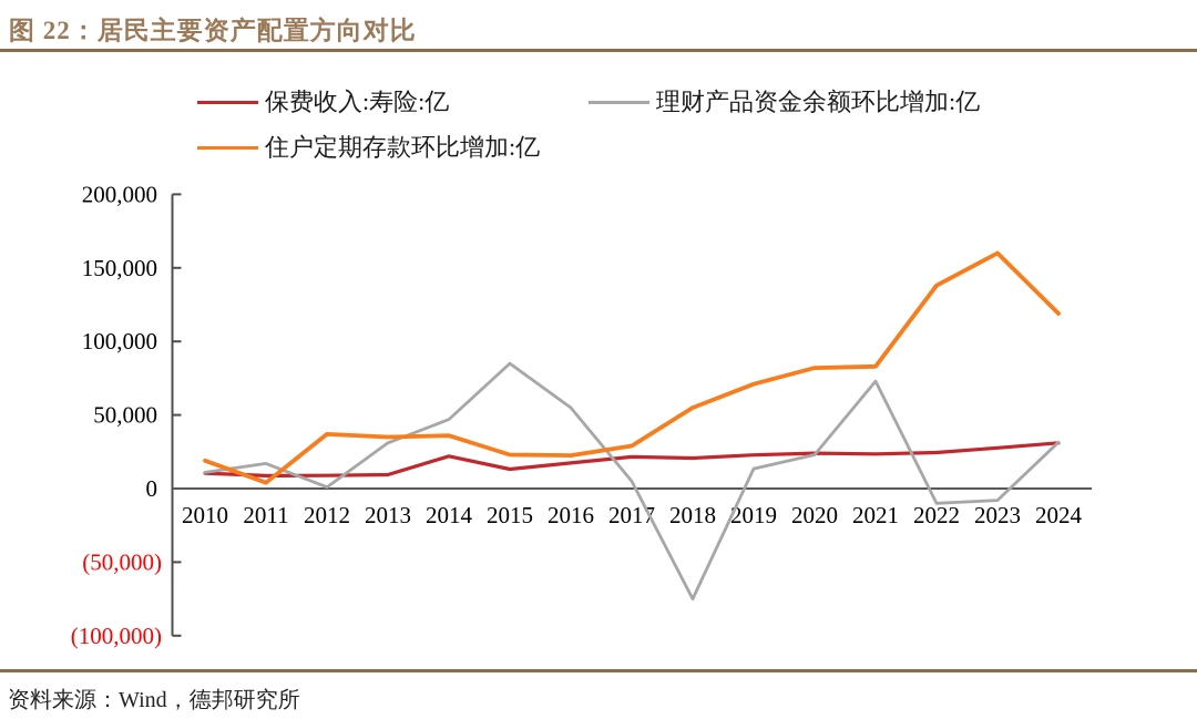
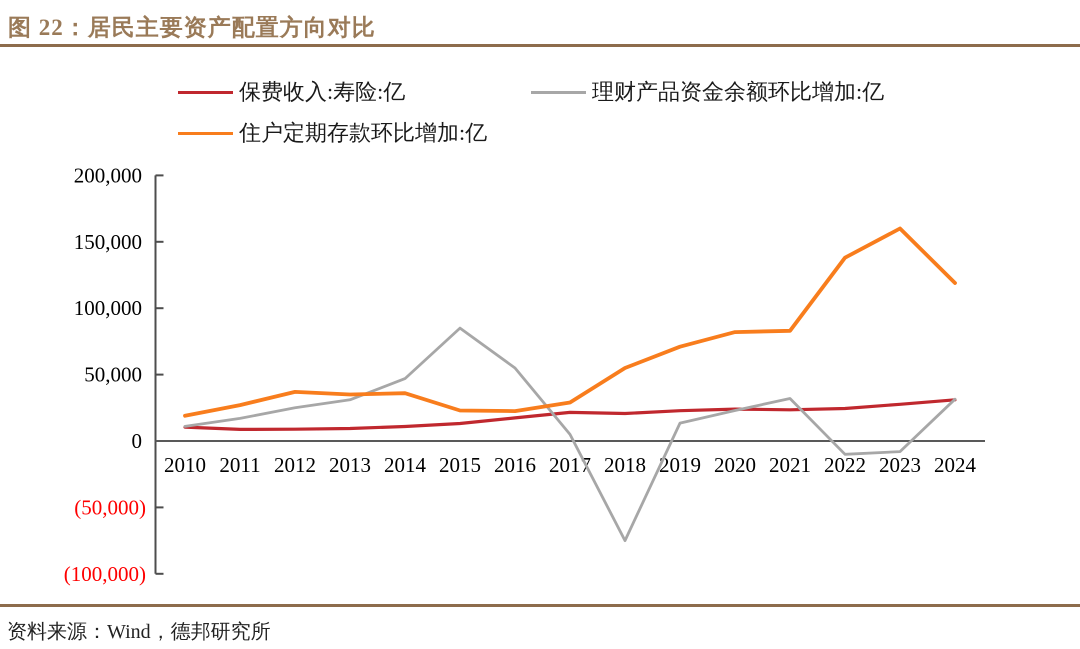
住户定期存款环比增加:亿/2011: 4000 -> 27000
理财产品资金余额环比增加:亿/2012: 1000 -> 25000
保费收入:寿险:亿/2014: 22000 -> 11000
理财产品资金余额环比增加:亿/2021: 73000 -> 32000
